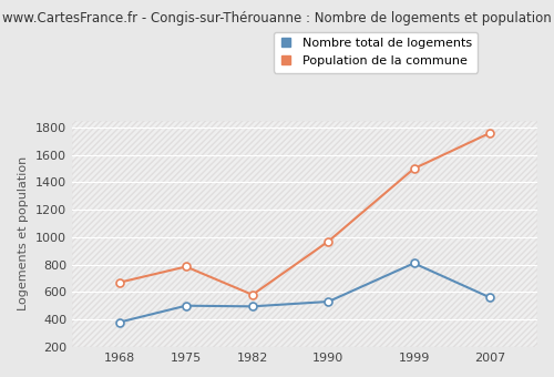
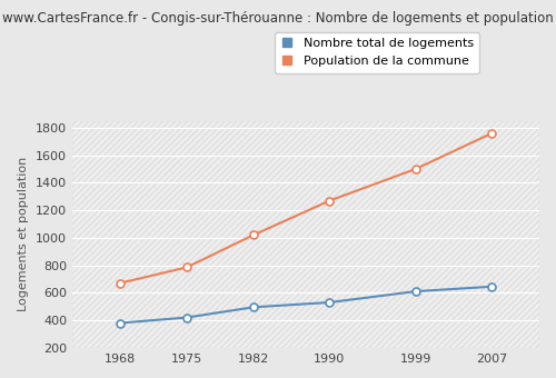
Nombre total de logements/1975: 500 -> 420
Population de la commune/1982: 580 -> 1020
Population de la commune/1990: 970 -> 1270
Nombre total de logements/1999: 810 -> 610
Nombre total de logements/2007: 560 -> 640
